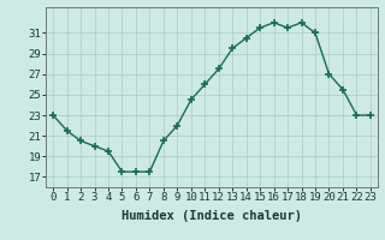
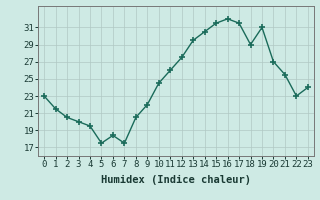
6: 17.5 -> 18.4
18: 32.0 -> 29.0
23: 23.0 -> 24.0
